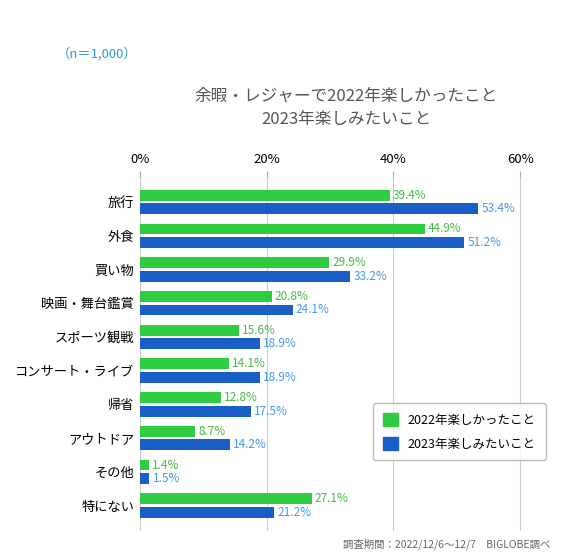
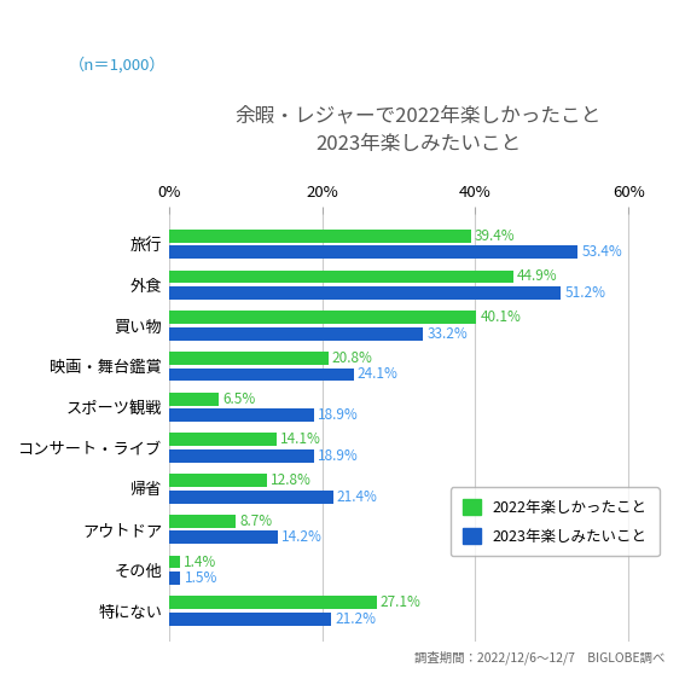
2022年楽しかったこと/買い物: 29.9% -> 40.1%
2022年楽しかったこと/スポーツ観戦: 15.6% -> 6.5%
2023年楽しみたいこと/帰省: 17.5% -> 21.4%
